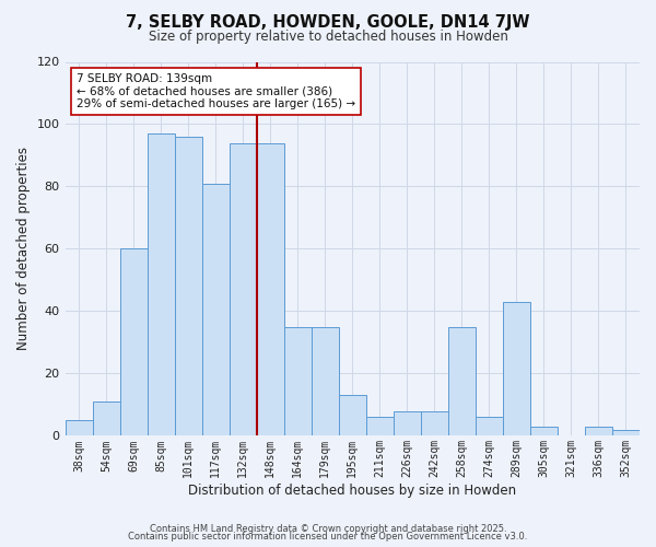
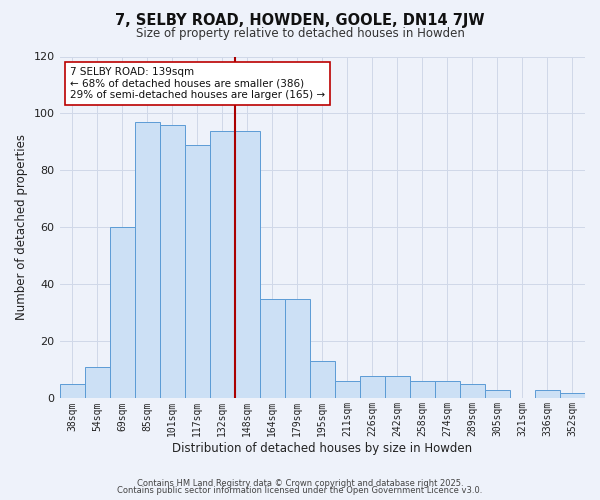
117sqm: 81 -> 89
258sqm: 35 -> 6
289sqm: 43 -> 5
